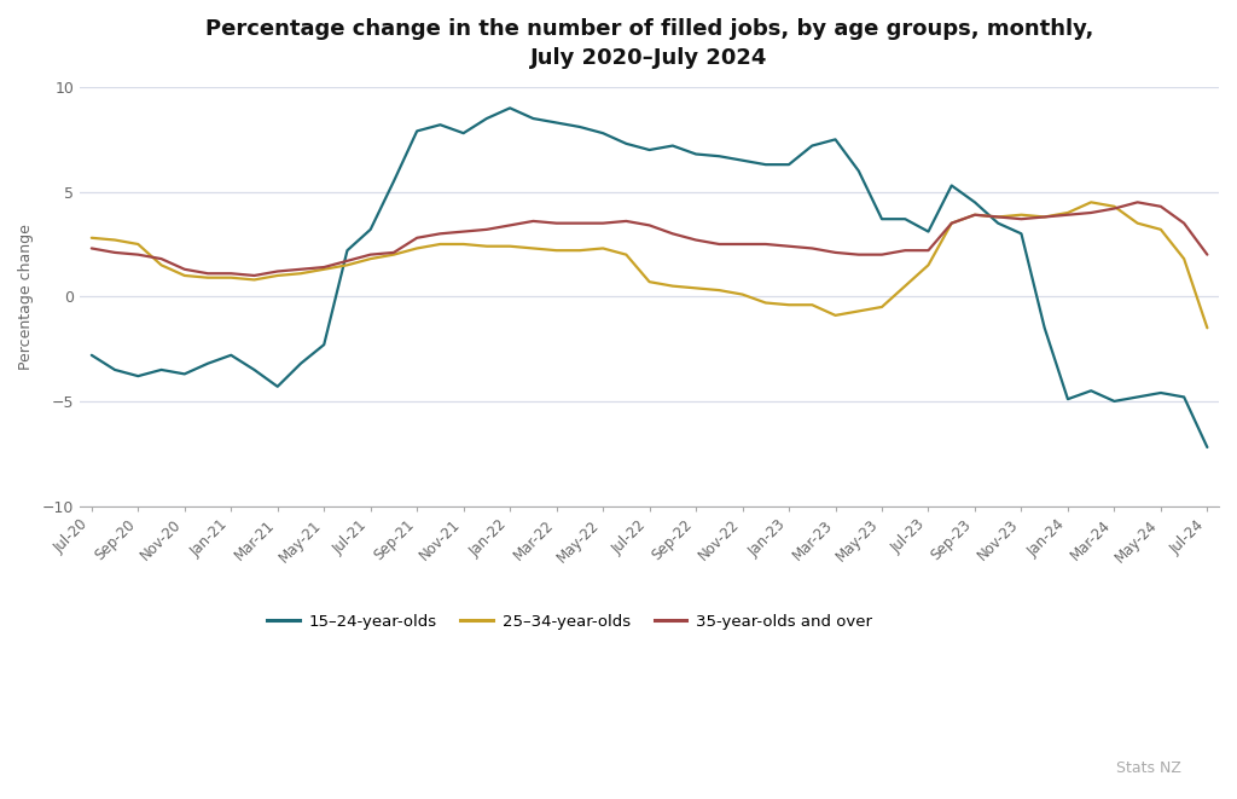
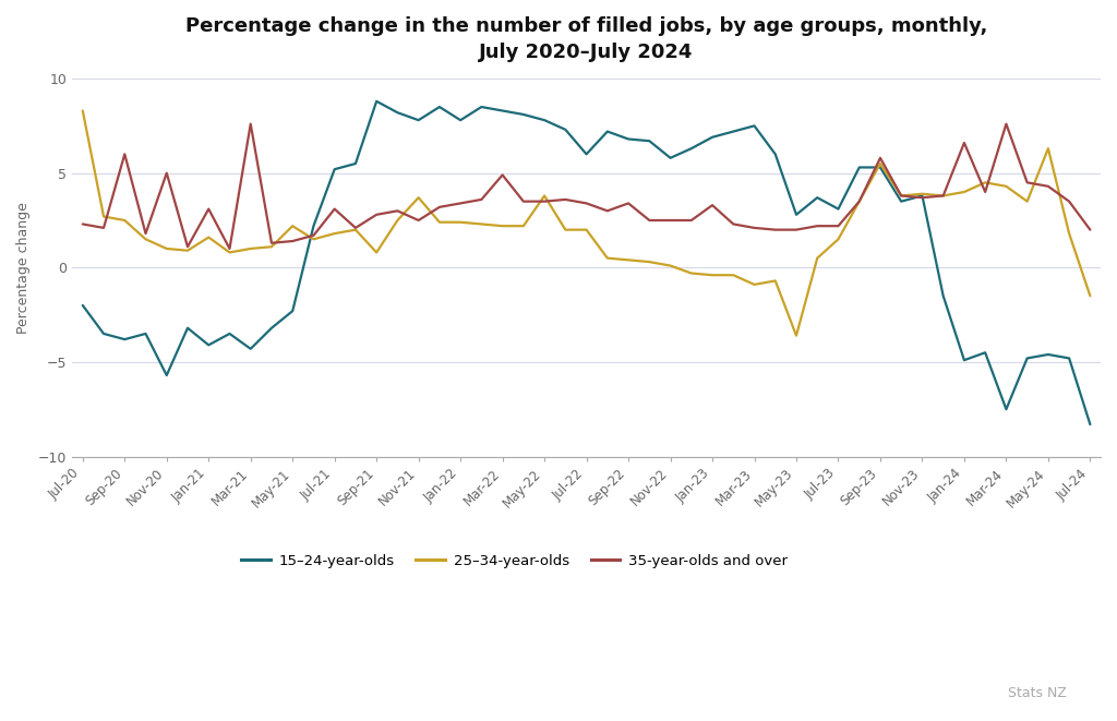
15–24-year-olds/Jul-20: -2.8 -> -2.0
25–34-year-olds/Jul-20: 2.8 -> 8.3
35-year-olds and over/Sep-20: 2.0 -> 6.0
15–24-year-olds/Nov-20: -3.7 -> -5.7
35-year-olds and over/Nov-20: 1.3 -> 5.0
15–24-year-olds/Jan-21: -2.8 -> -4.1
25–34-year-olds/Jan-21: 0.9 -> 1.6
35-year-olds and over/Jan-21: 1.1 -> 3.1
35-year-olds and over/Mar-21: 1.2 -> 7.6
25–34-year-olds/May-21: 1.3 -> 2.2
15–24-year-olds/Jul-21: 3.2 -> 5.2
35-year-olds and over/Jul-21: 2.0 -> 3.1
15–24-year-olds/Sep-21: 7.9 -> 8.8
25–34-year-olds/Sep-21: 2.3 -> 0.8
25–34-year-olds/Nov-21: 2.5 -> 3.7
35-year-olds and over/Nov-21: 3.1 -> 2.5
15–24-year-olds/Jan-22: 9.0 -> 7.8
35-year-olds and over/Mar-22: 3.5 -> 4.9
25–34-year-olds/May-22: 2.3 -> 3.8
15–24-year-olds/Jul-22: 7.0 -> 6.0
25–34-year-olds/Jul-22: 0.7 -> 2.0
35-year-olds and over/Sep-22: 2.7 -> 3.4
15–24-year-olds/Nov-22: 6.5 -> 5.8
15–24-year-olds/Jan-23: 6.3 -> 6.9
35-year-olds and over/Jan-23: 2.4 -> 3.3
15–24-year-olds/May-23: 3.7 -> 2.8
25–34-year-olds/May-23: -0.5 -> -3.6
15–24-year-olds/Sep-23: 4.5 -> 5.3
25–34-year-olds/Sep-23: 3.9 -> 5.5
35-year-olds and over/Sep-23: 3.9 -> 5.8
15–24-year-olds/Nov-23: 3.0 -> 3.8
35-year-olds and over/Jan-24: 3.9 -> 6.6
15–24-year-olds/Mar-24: -5.0 -> -7.5
35-year-olds and over/Mar-24: 4.2 -> 7.6
25–34-year-olds/May-24: 3.2 -> 6.3
15–24-year-olds/Jul-24: -7.2 -> -8.3
